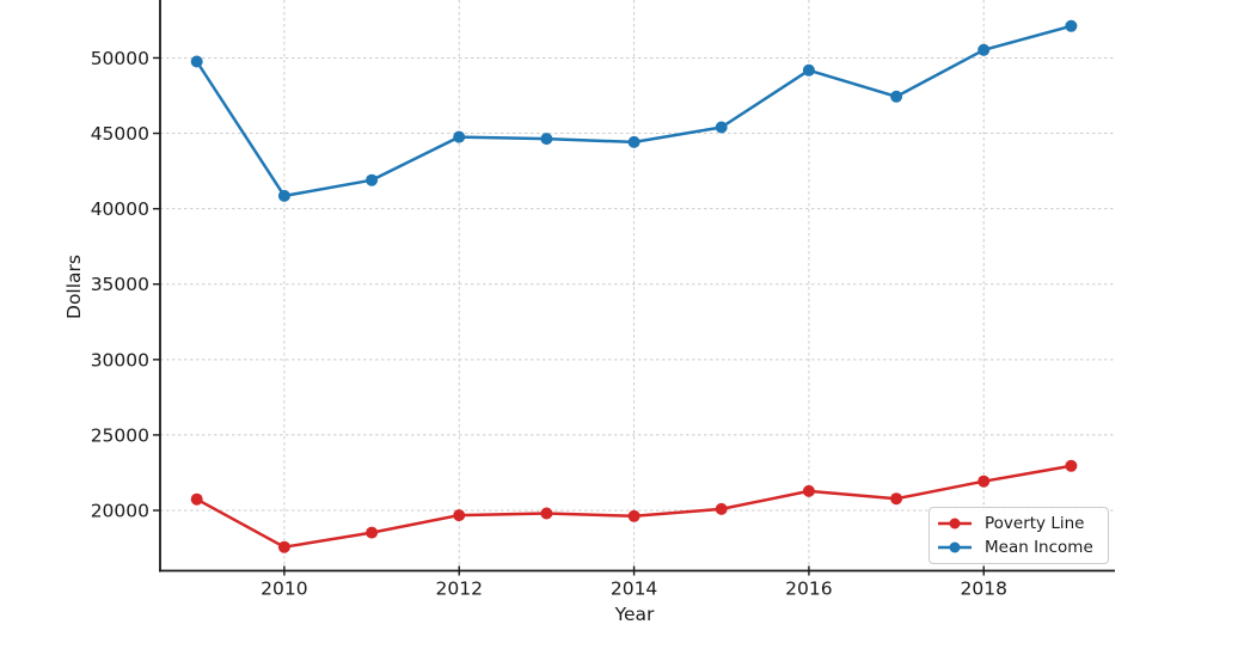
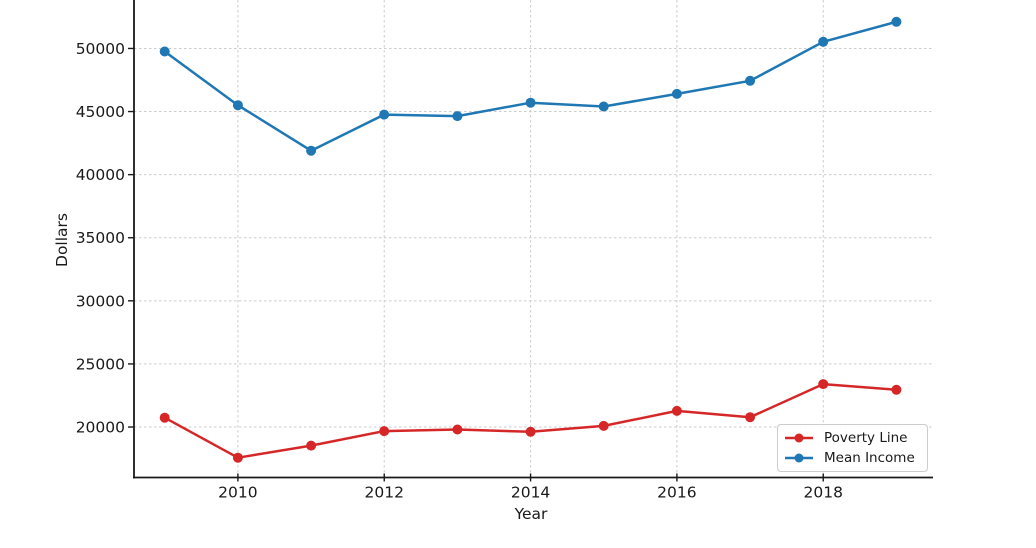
Mean Income/2010: 40800 -> 45500
Mean Income/2014: 44400 -> 45700
Mean Income/2016: 49200 -> 46400
Poverty Line/2018: 21900 -> 23400
